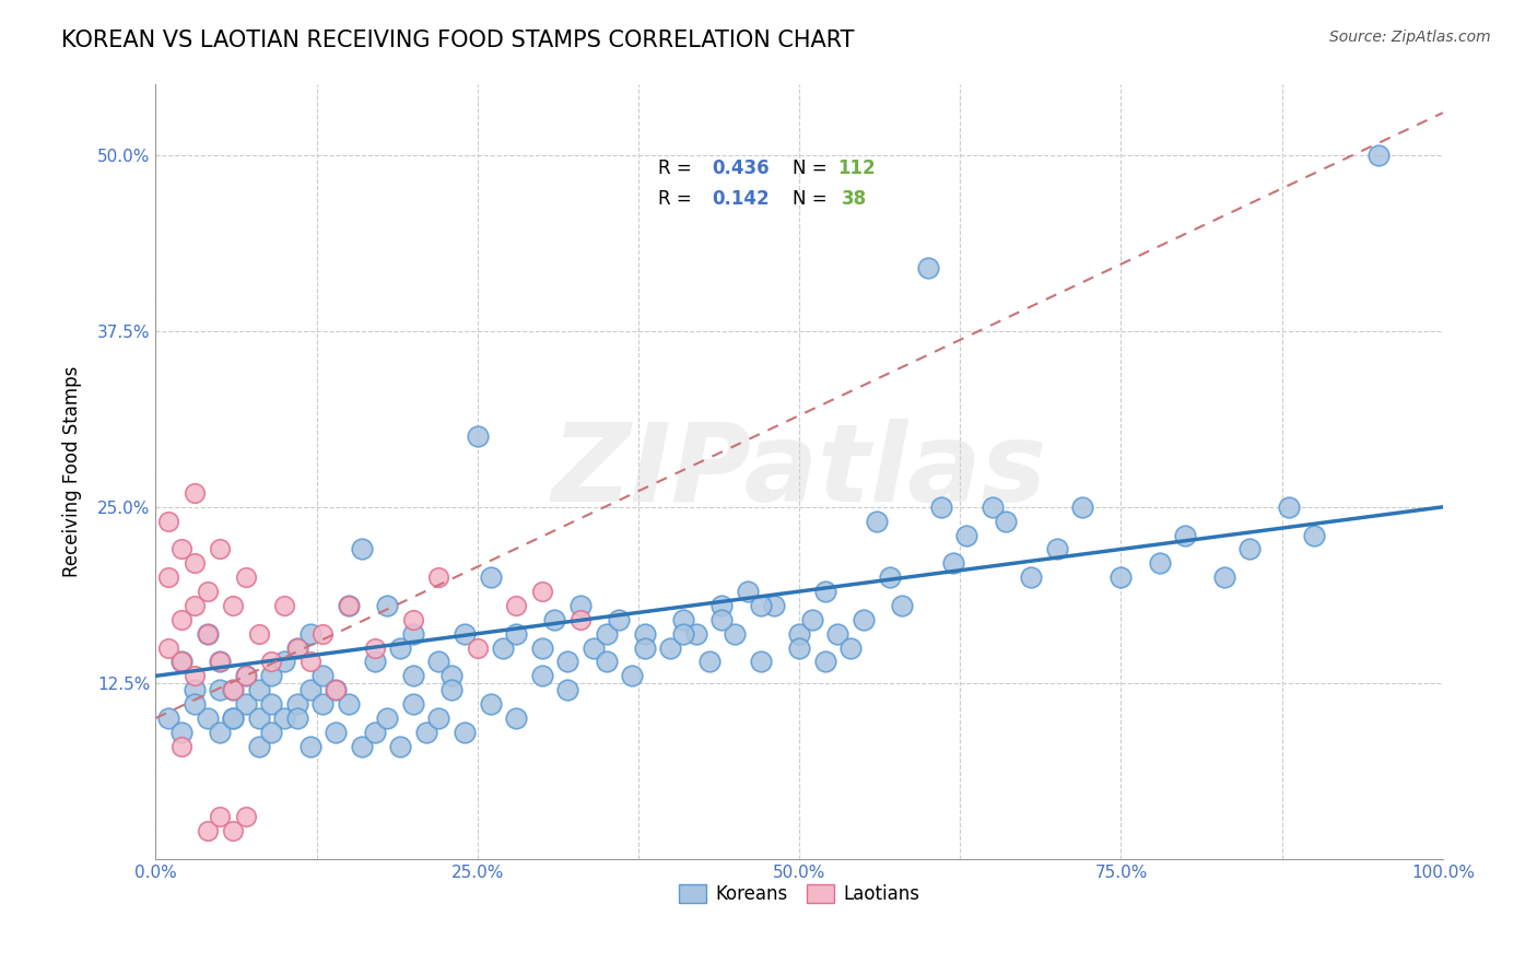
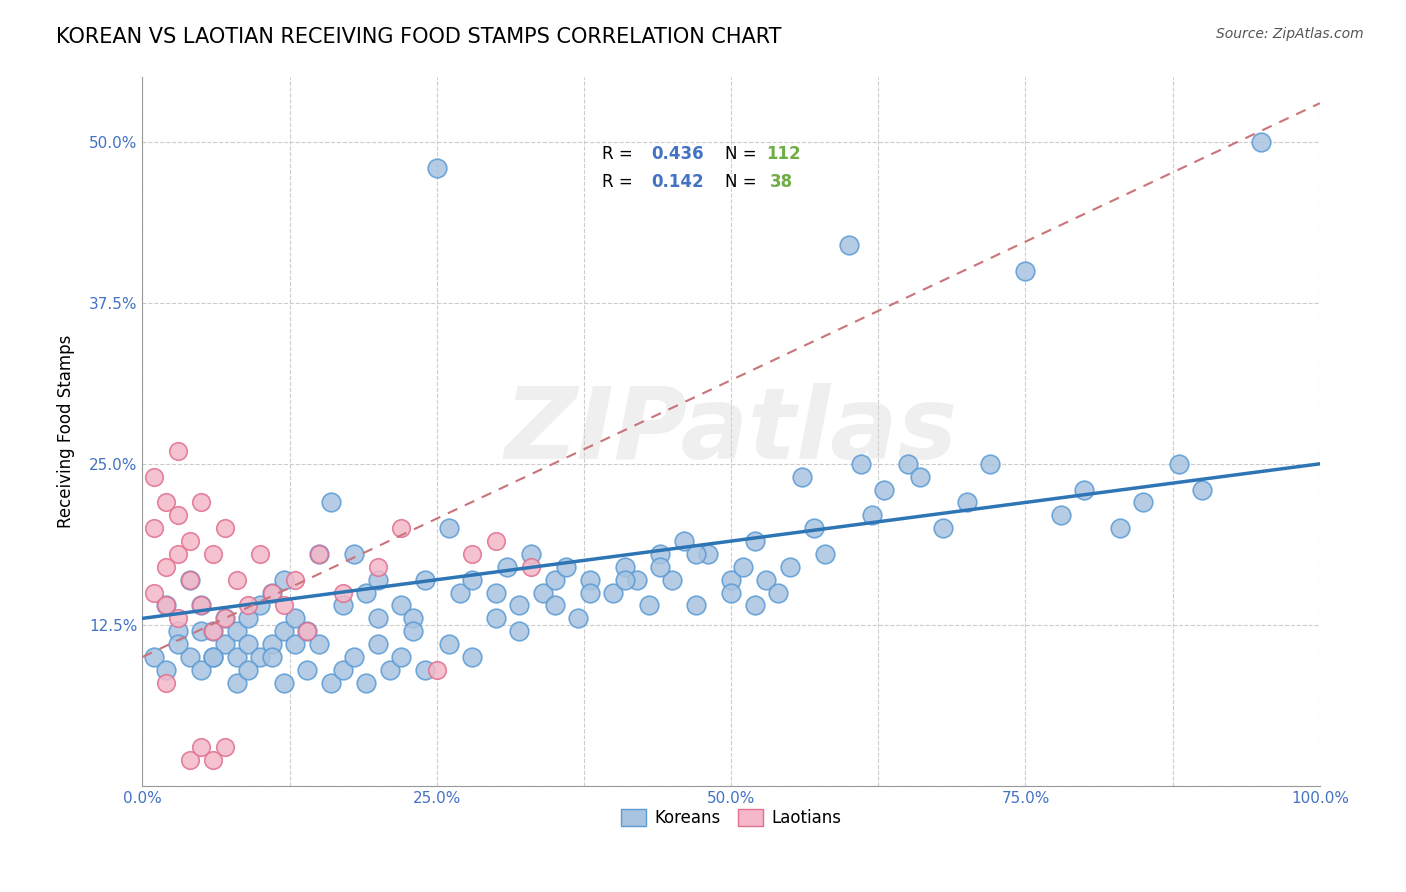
Koreans/25.0%: 30% -> 48%
Laotians/25.0%: 15% -> 9%
Koreans/75.0%: 20% -> 40%
